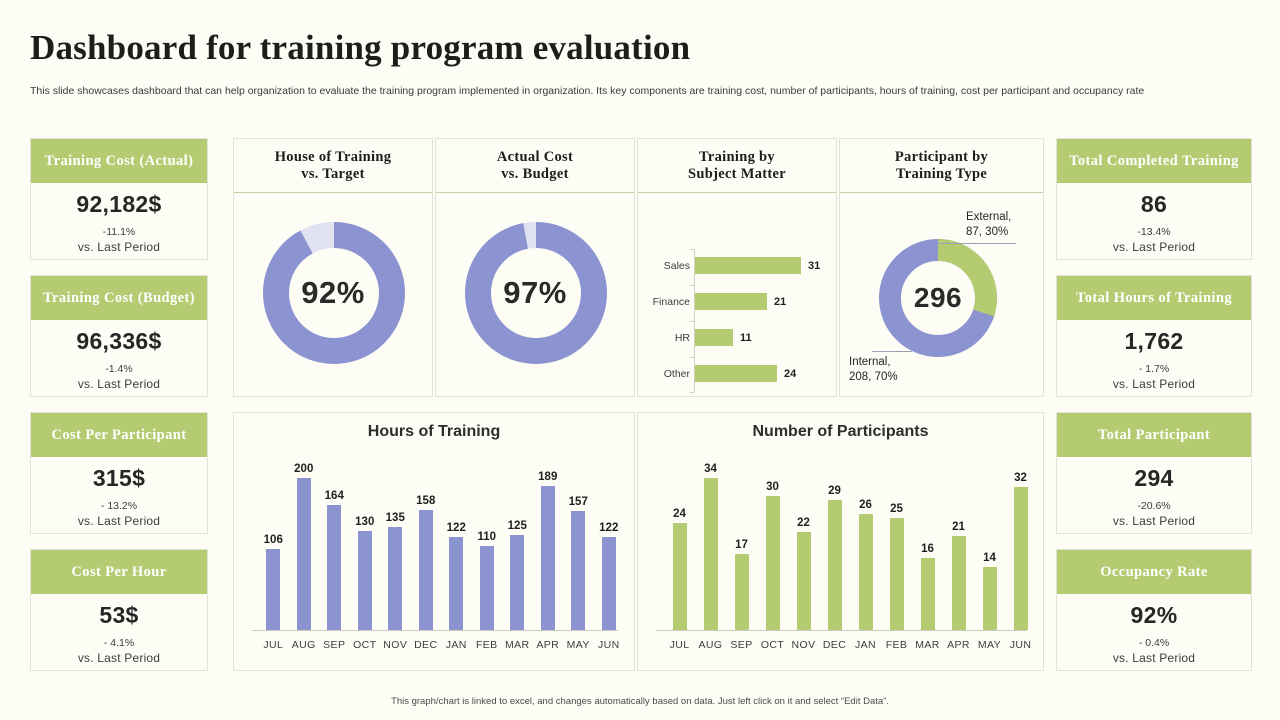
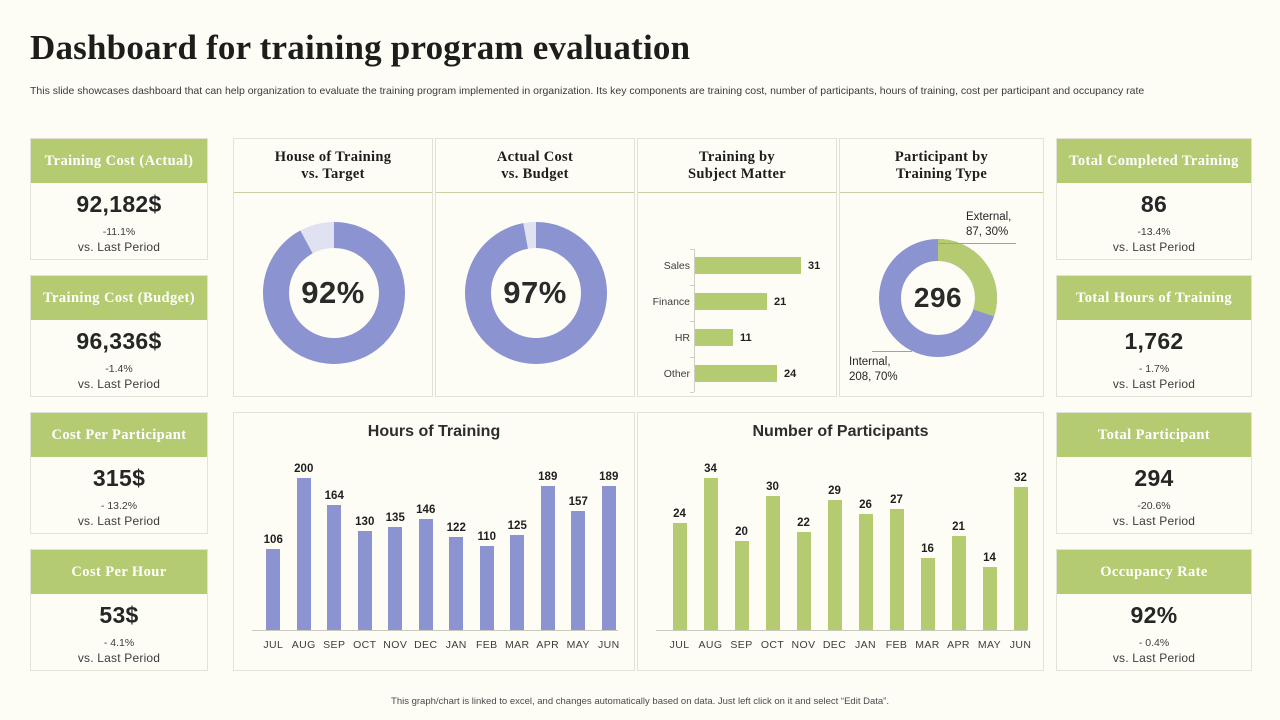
Hours of Training/DEC: 158 -> 146
Hours of Training/JUN: 122 -> 189
Number of Participants/SEP: 17 -> 20
Number of Participants/FEB: 25 -> 27
